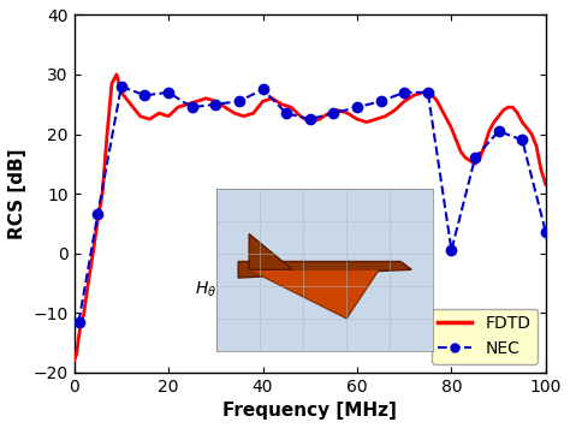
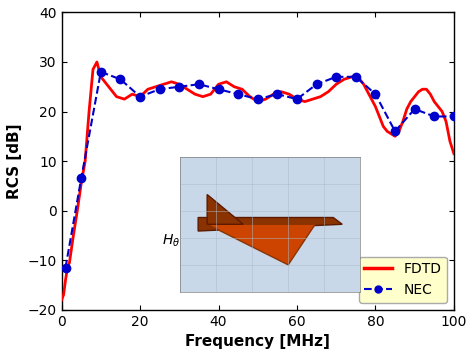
NEC/20: 27.0 -> 23.0
NEC/40: 27.5 -> 24.5
NEC/60: 24.5 -> 22.5
NEC/80: 0.5 -> 23.5
NEC/100: 3.5 -> 19.0
